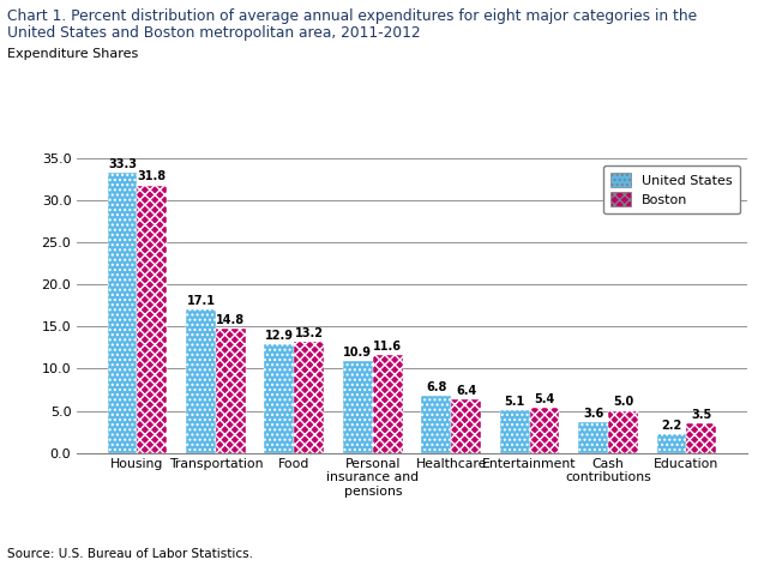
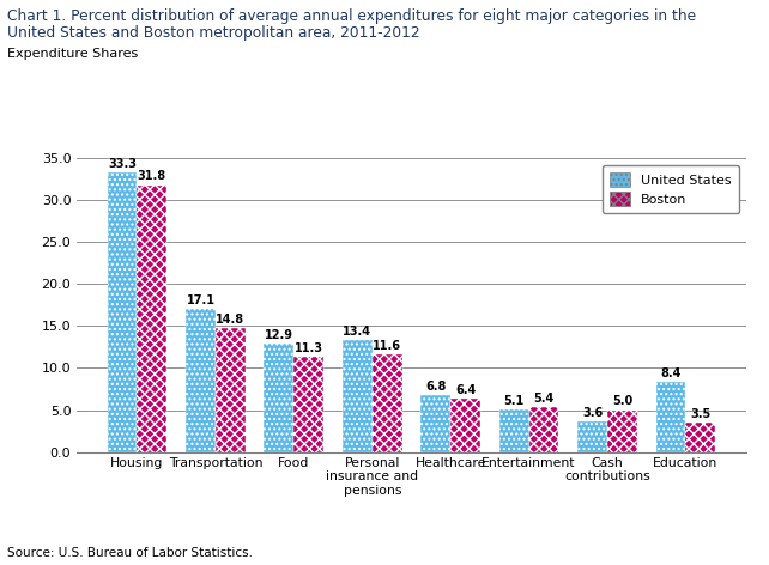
Boston/Food: 13.2 -> 11.3
United States/Personal insurance and pensions: 10.9 -> 13.4
United States/Education: 2.2 -> 8.4
